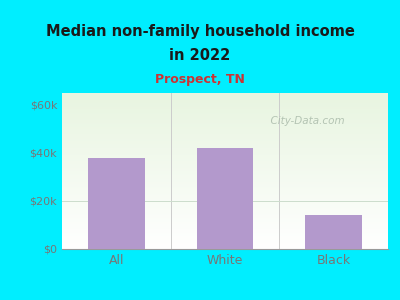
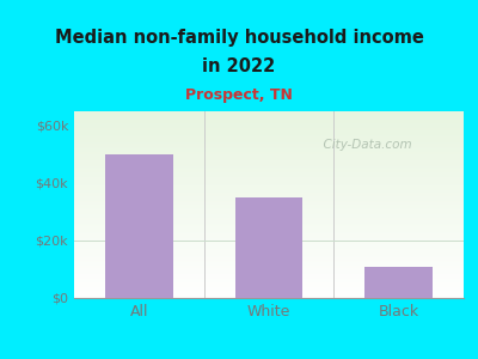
All: $38k -> $50k
White: $42k -> $35k
Black: $14k -> $11k
